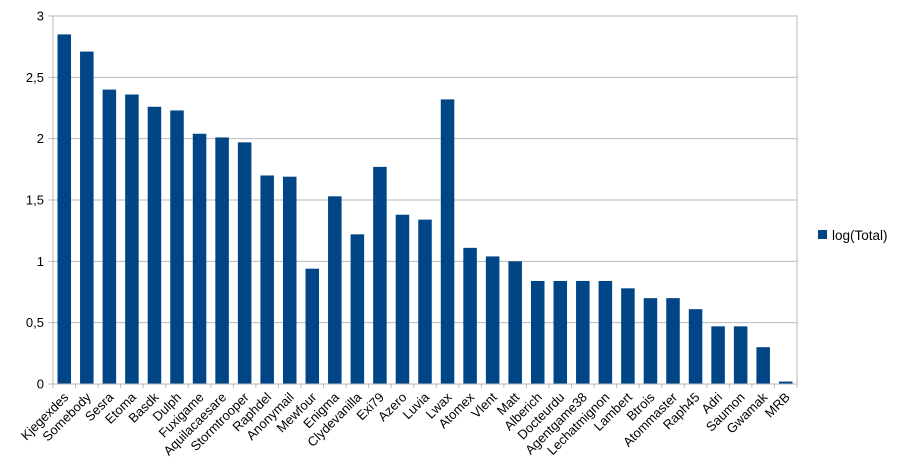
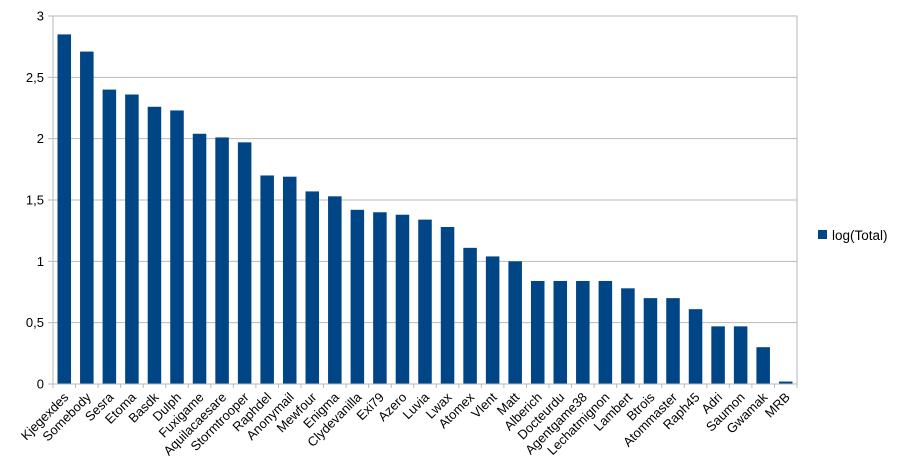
Mewfour: 0.94 -> 1.57
Clydevanilla: 1.22 -> 1.42
Exi79: 1.77 -> 1.40
Lwax: 2.32 -> 1.28
